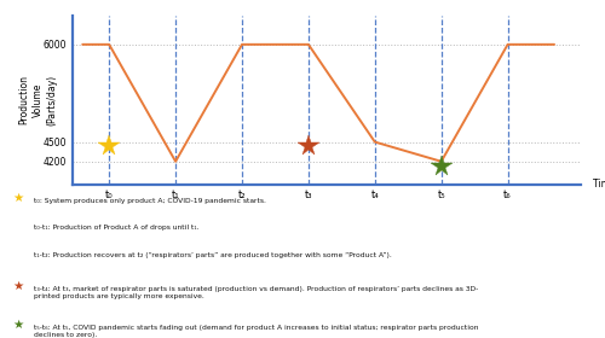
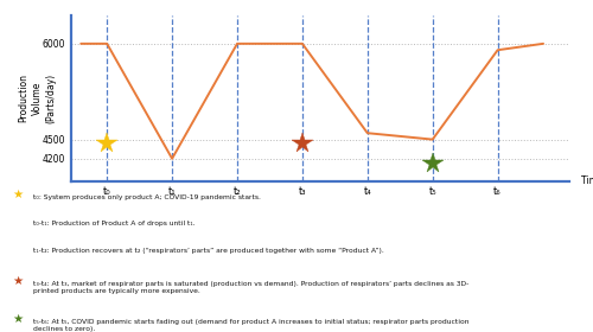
t₄: 4500 -> 4600
t₅: 4200 -> 4500
t₆: 6000 -> 5900
